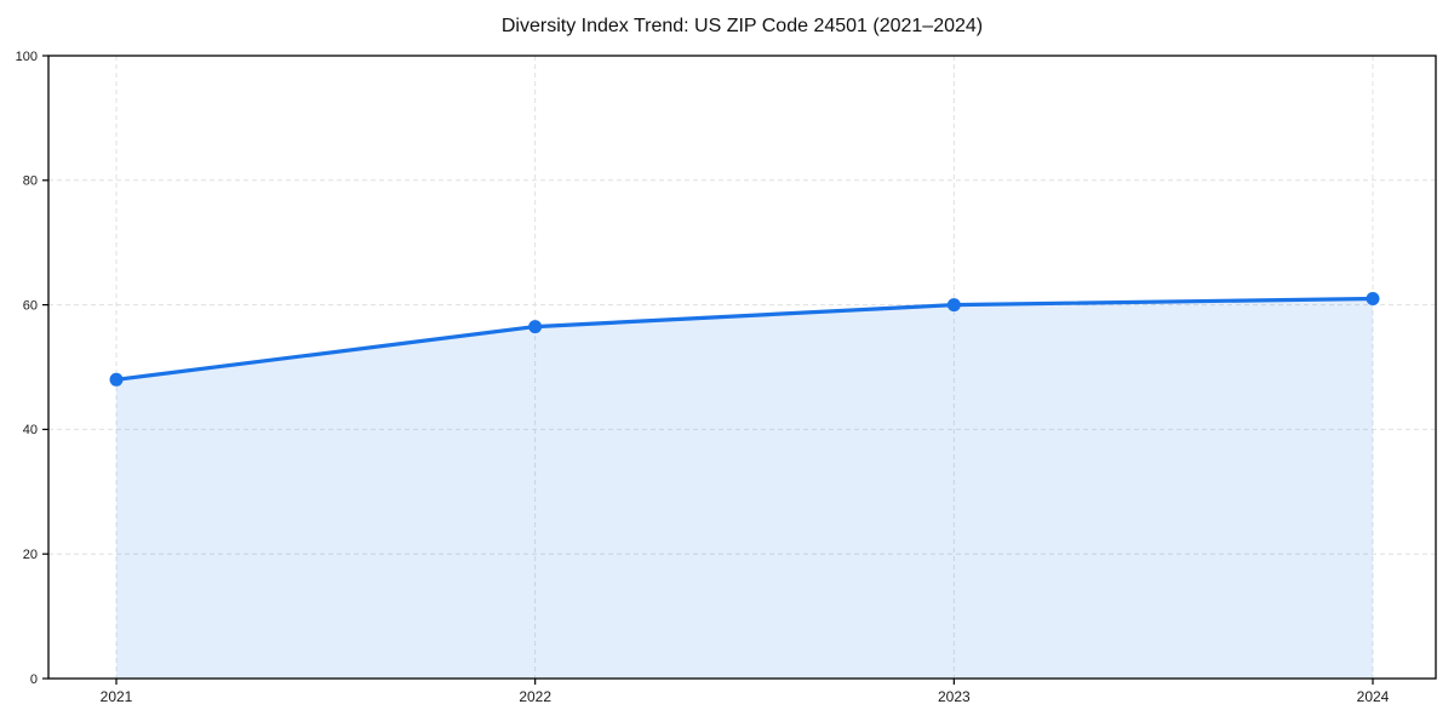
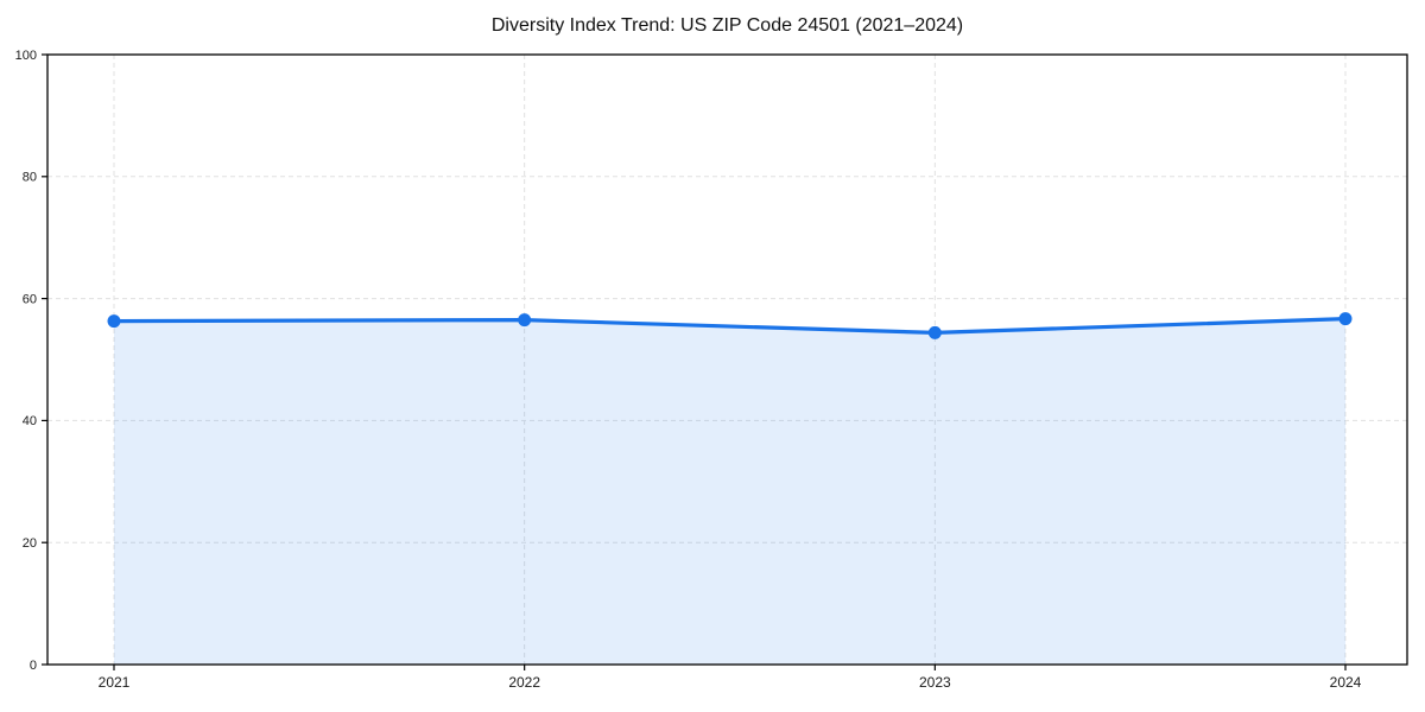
2021: 48 -> 56
2023: 60 -> 54
2024: 61 -> 57
